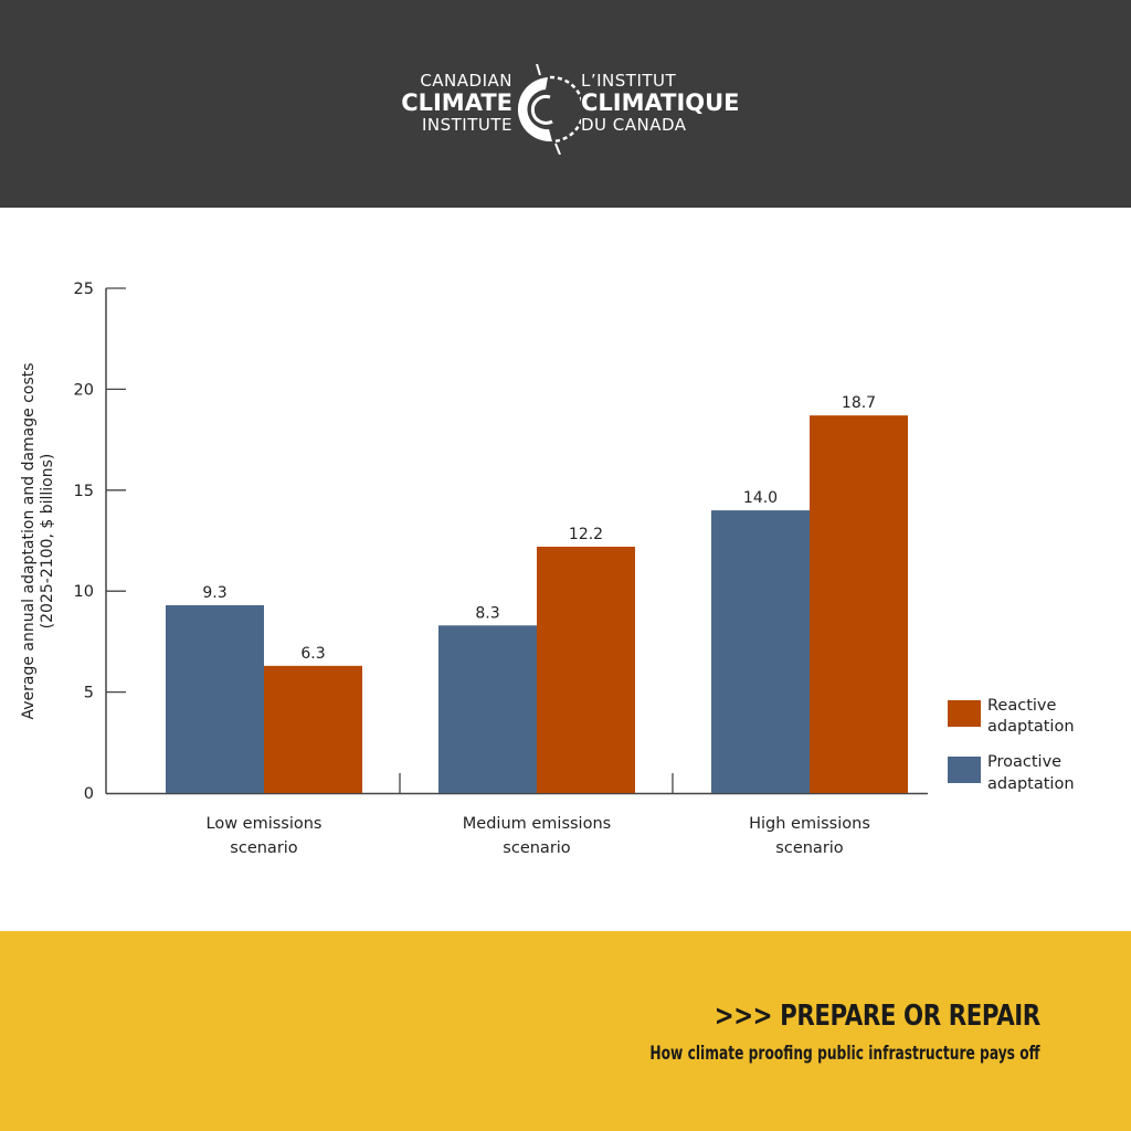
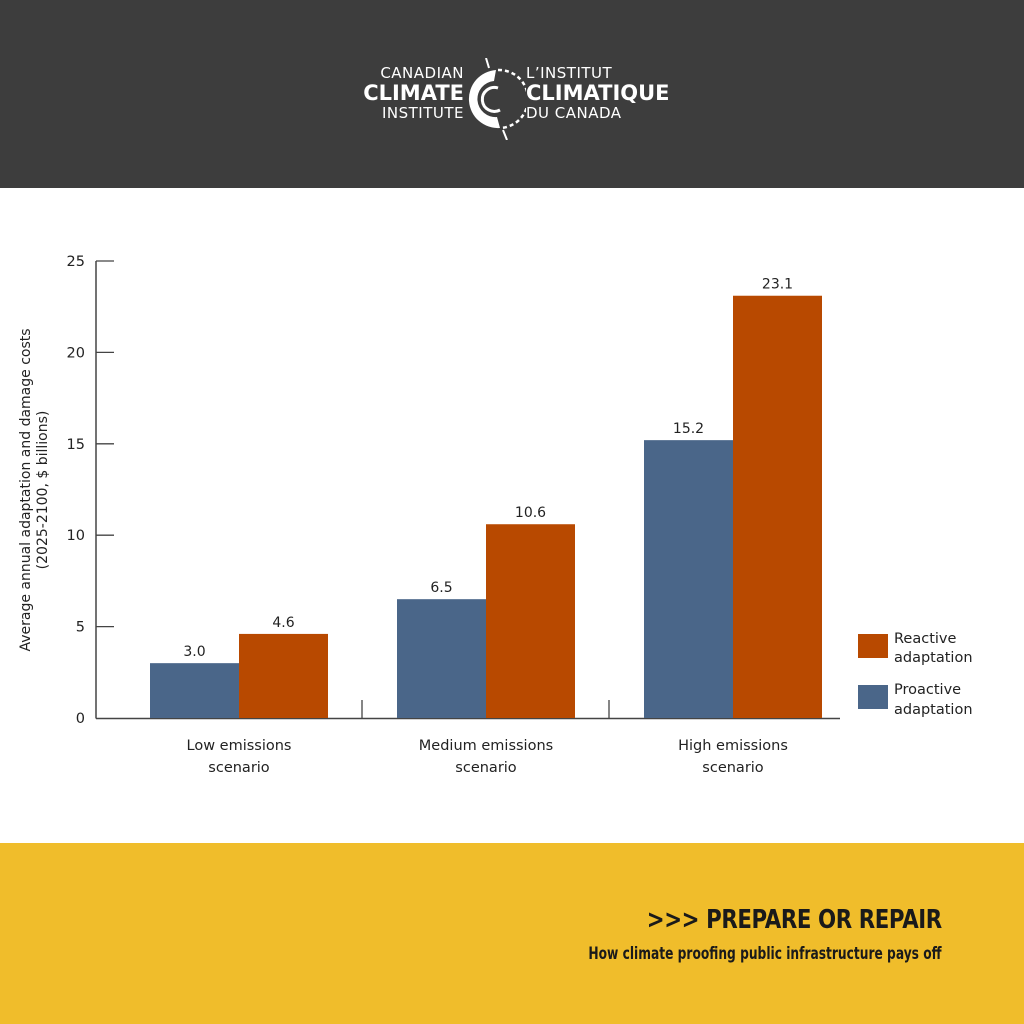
Proactive adaptation/Low emissions scenario: 9.3 -> 3.0
Reactive adaptation/Low emissions scenario: 6.3 -> 4.6
Proactive adaptation/Medium emissions scenario: 8.3 -> 6.5
Reactive adaptation/Medium emissions scenario: 12.2 -> 10.6
Proactive adaptation/High emissions scenario: 14.0 -> 15.2
Reactive adaptation/High emissions scenario: 18.7 -> 23.1
